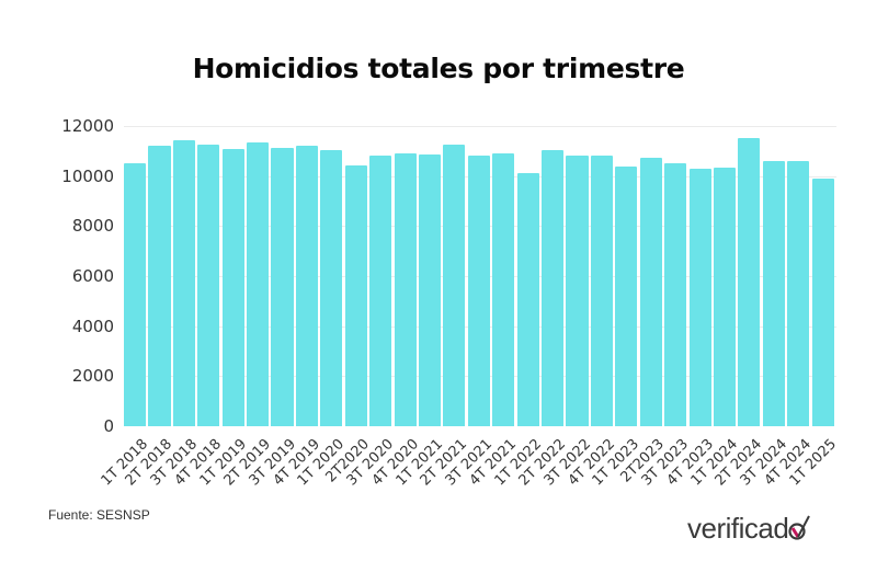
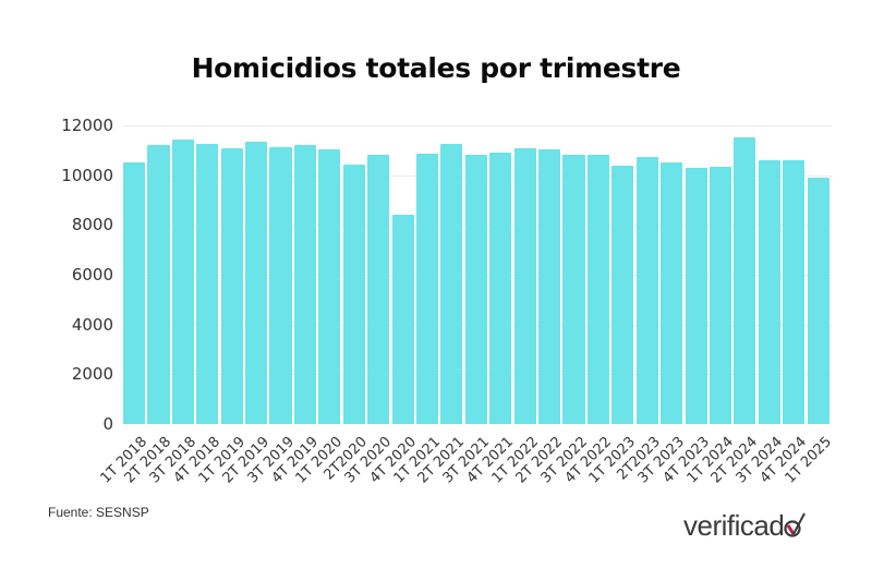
4T 2020: 10900 -> 8400
1T 2022: 10100 -> 11100
